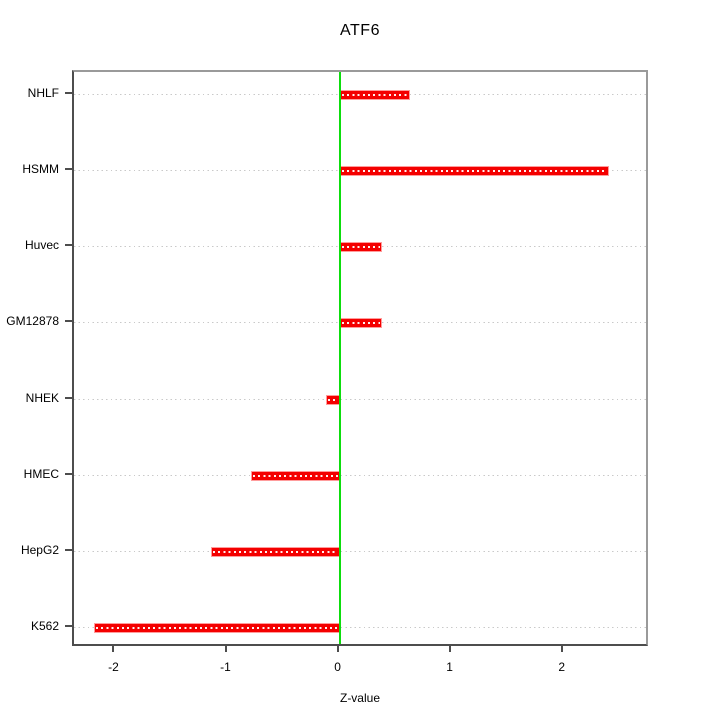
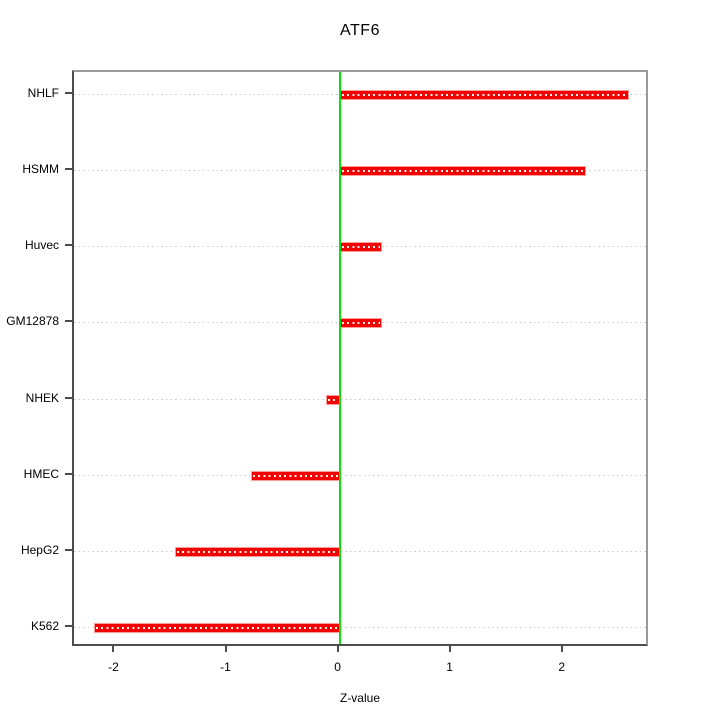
NHLF: 0.63 -> 2.58
HSMM: 2.40 -> 2.20
HepG2: -1.15 -> -1.47
